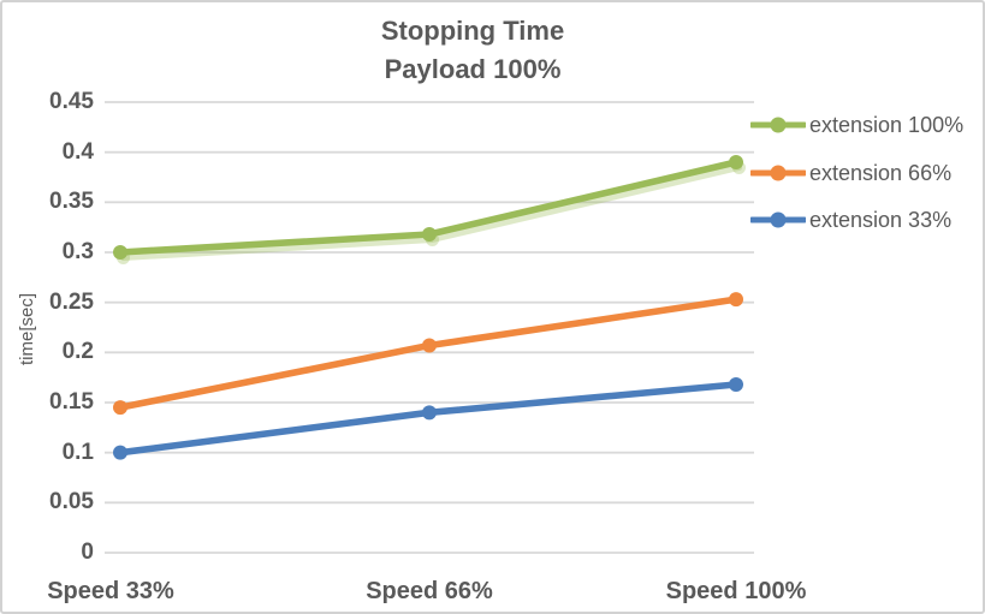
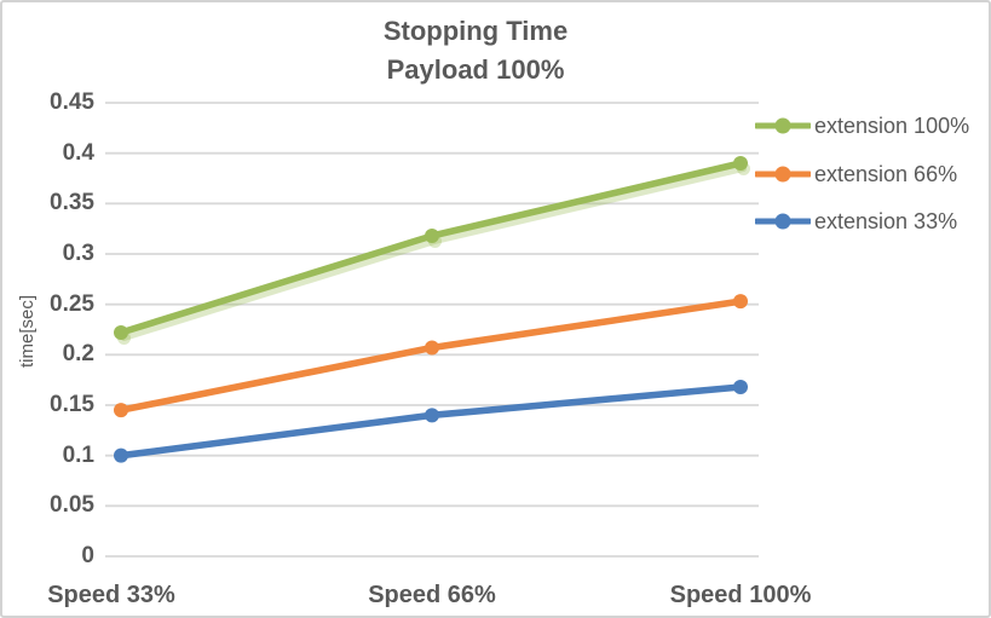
extension 100%/Speed 33%: 0.30 -> 0.22
